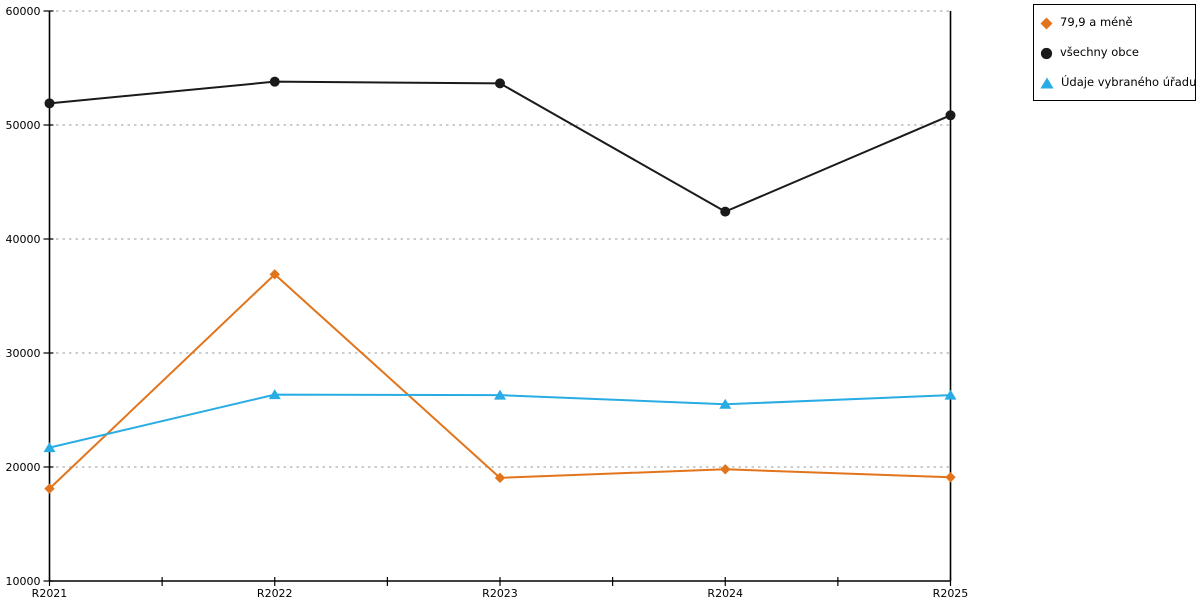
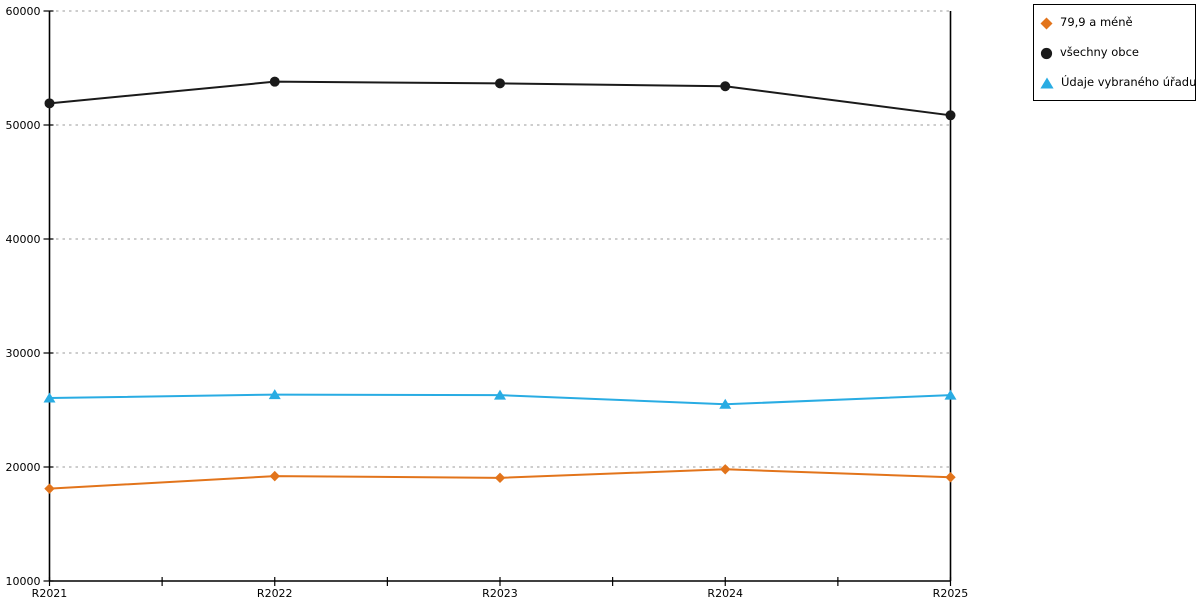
Údaje vybraného úřadu/R2021: 21700 -> 26000
79,9 a méně/R2022: 36900 -> 19200
všechny obce/R2024: 42400 -> 53400
